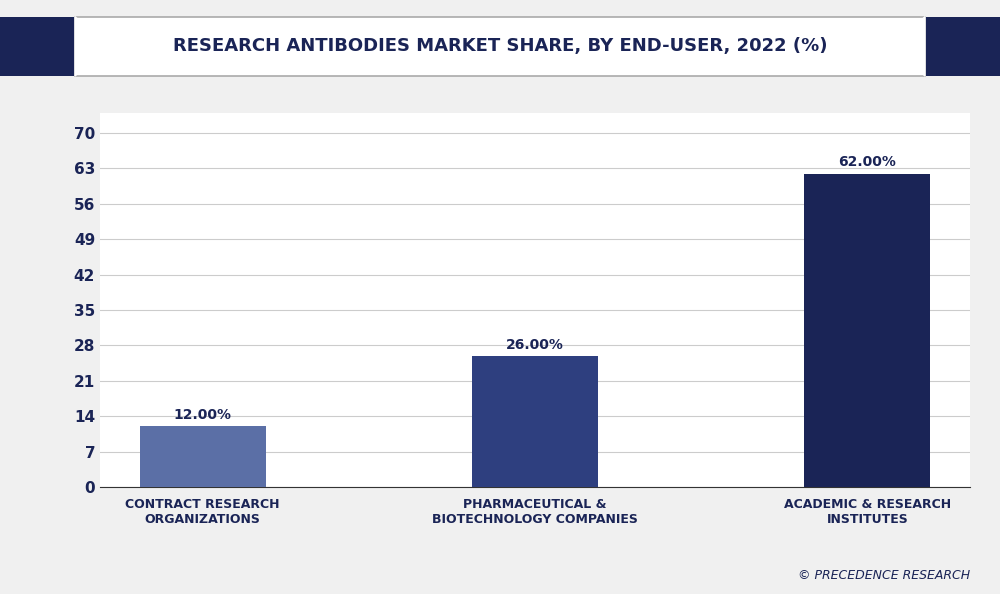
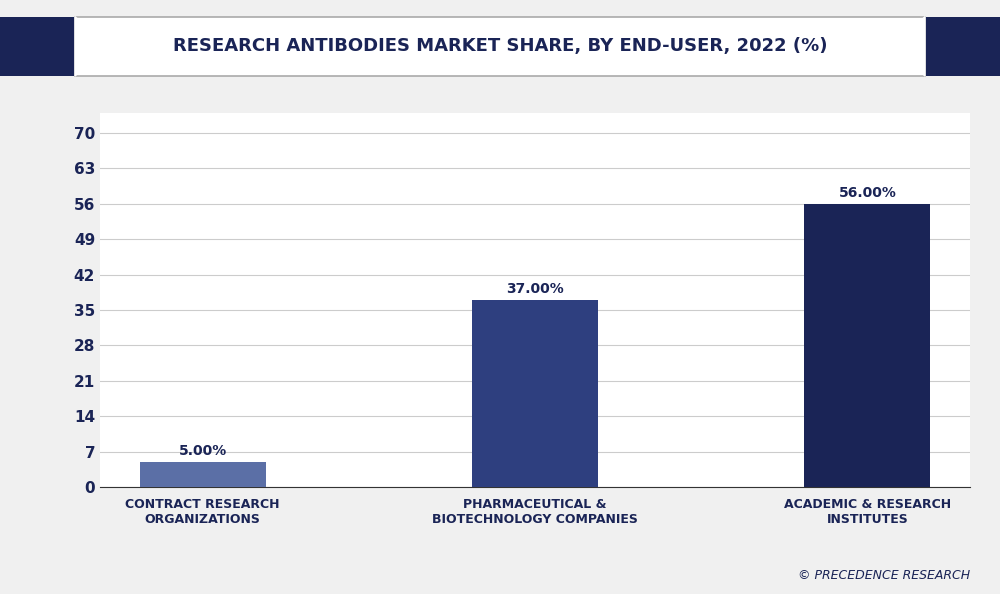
CONTRACT RESEARCH ORGANIZATIONS: 12.00% -> 5.00%
PHARMACEUTICAL & BIOTECHNOLOGY COMPANIES: 26.00% -> 37.00%
ACADEMIC & RESEARCH INSTITUTES: 62.00% -> 56.00%
